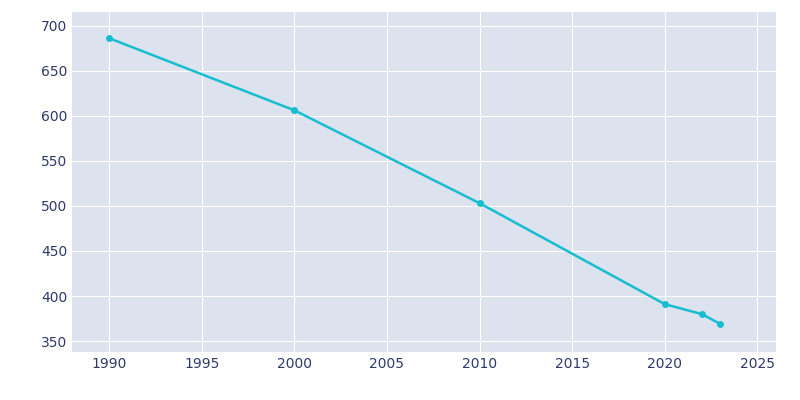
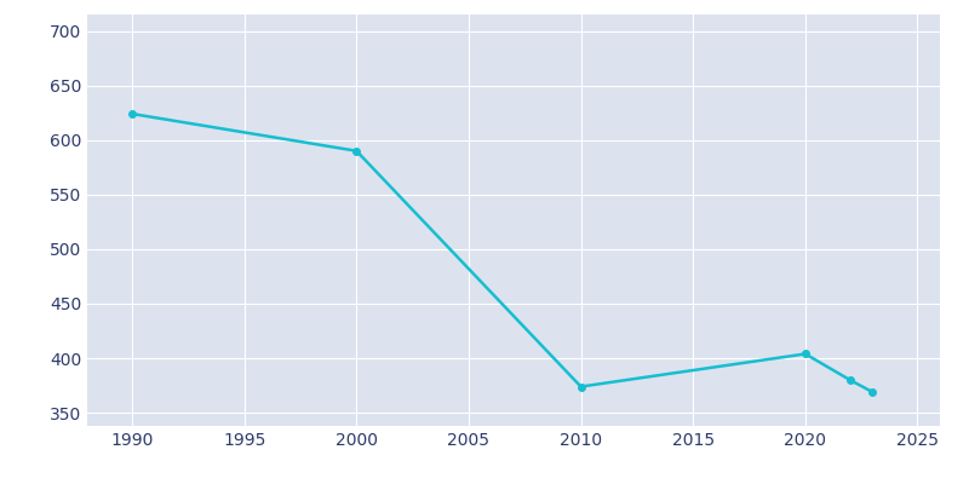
1990: 686 -> 624
2000: 606 -> 590
2010: 503 -> 374
2020: 391 -> 404
